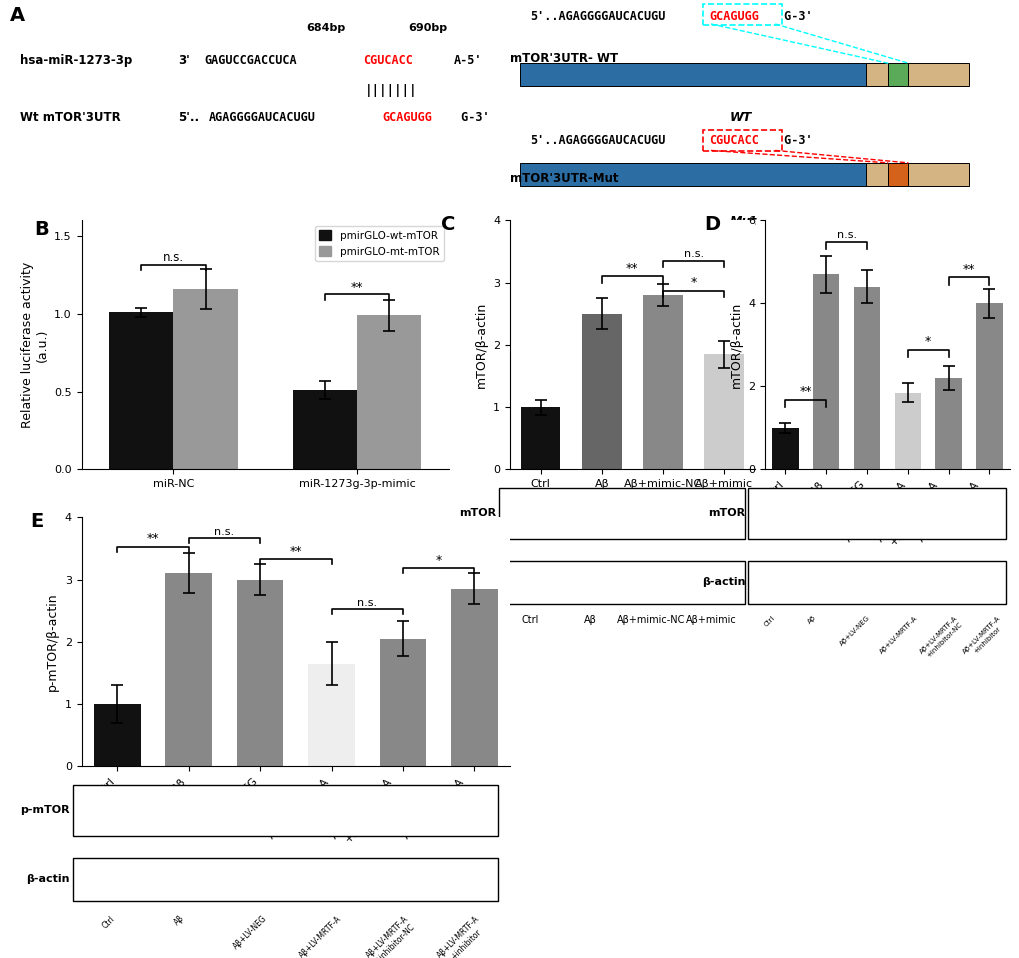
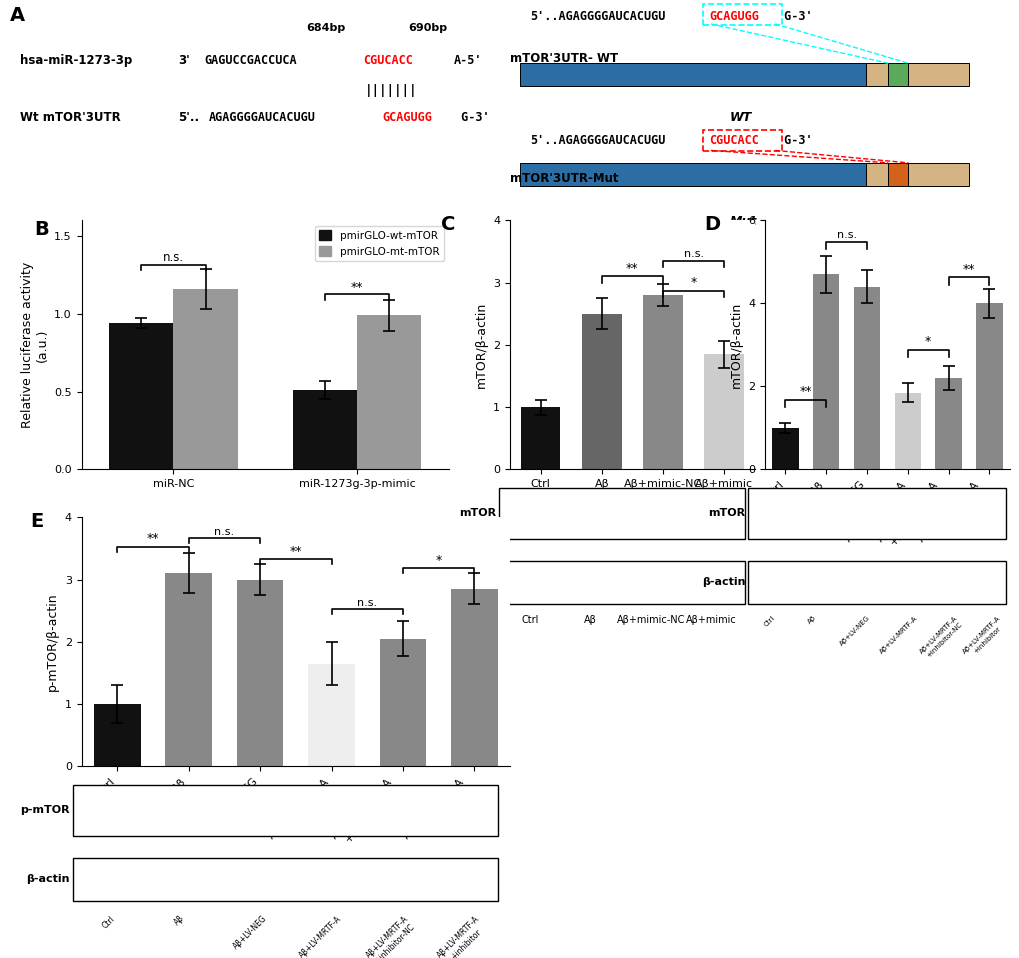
pmirGLO-wt-mTOR/miR-NC: 1.01 -> 0.94
